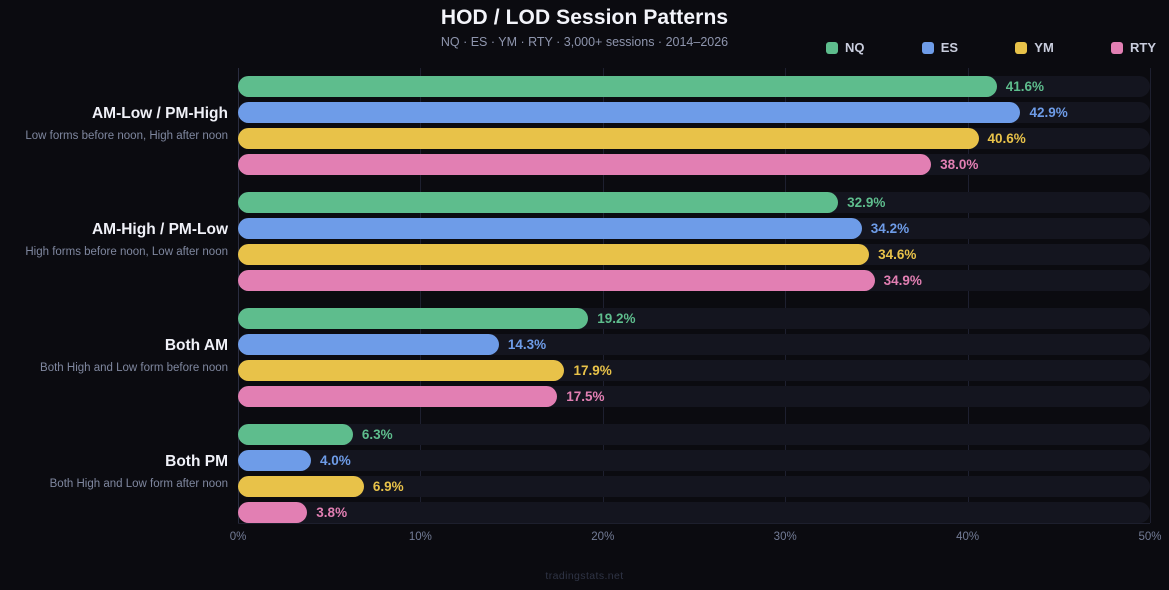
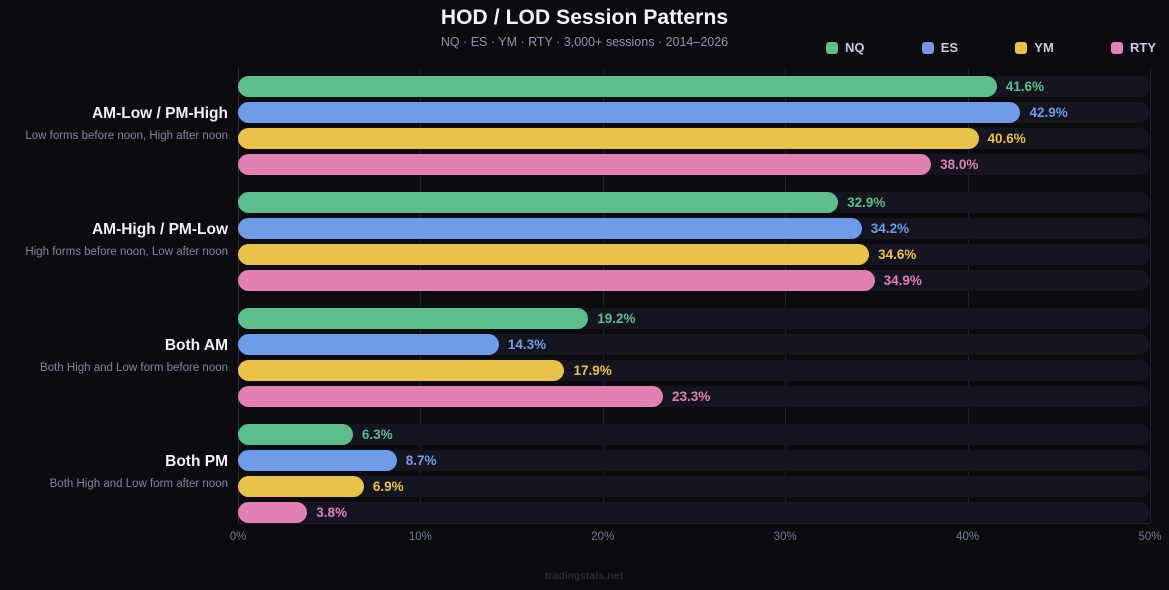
RTY/Both AM: 17.5% -> 23.3%
ES/Both PM: 4.0% -> 8.7%
